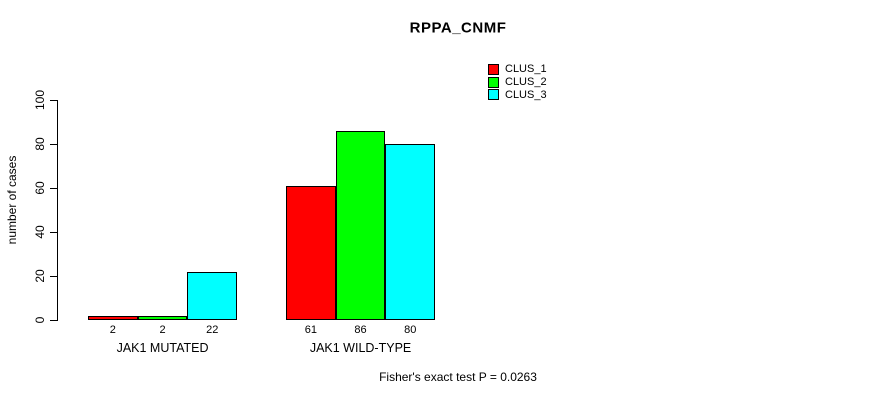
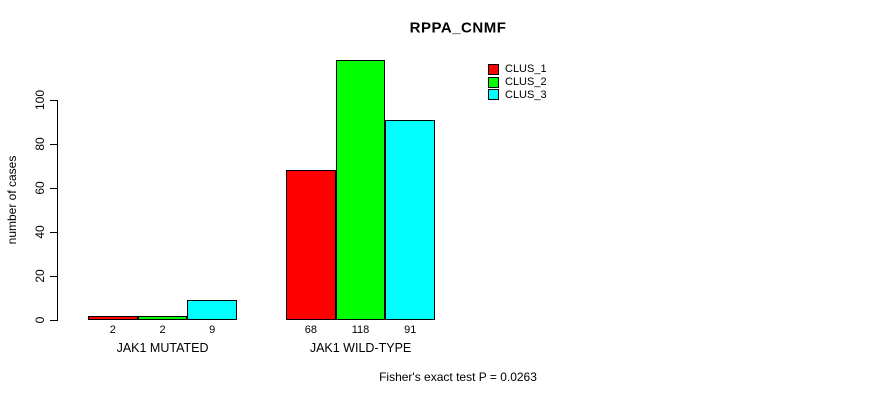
CLUS_3/JAK1 MUTATED: 22 -> 9
CLUS_1/JAK1 WILD-TYPE: 61 -> 68
CLUS_2/JAK1 WILD-TYPE: 86 -> 118
CLUS_3/JAK1 WILD-TYPE: 80 -> 91
